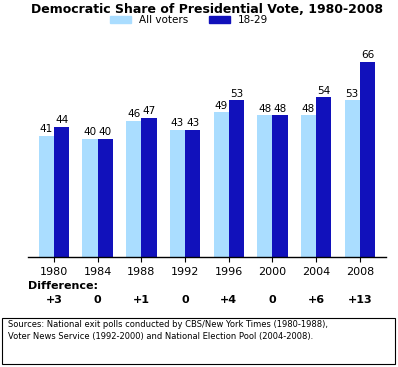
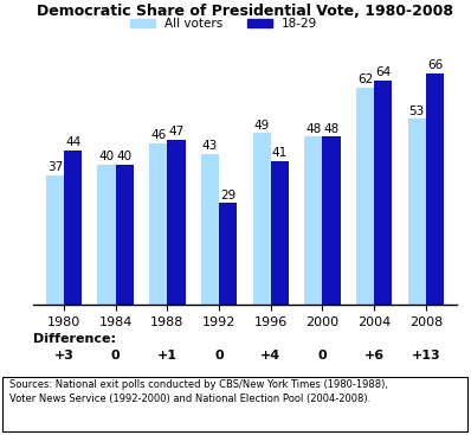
All voters/1980: 41 -> 37
18-29/1992: 43 -> 29
18-29/1996: 53 -> 41
All voters/2004: 48 -> 62
18-29/2004: 54 -> 64
